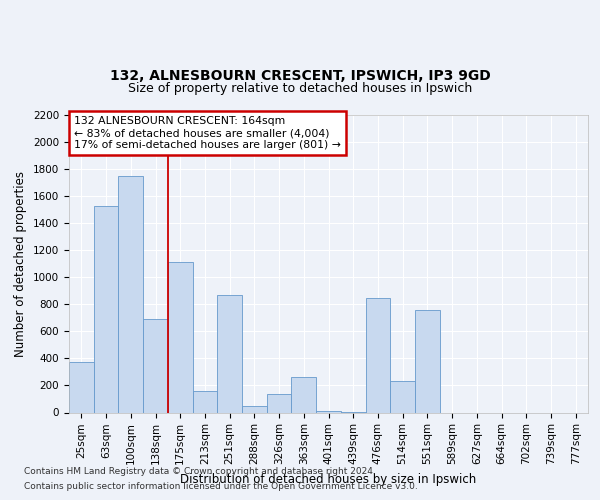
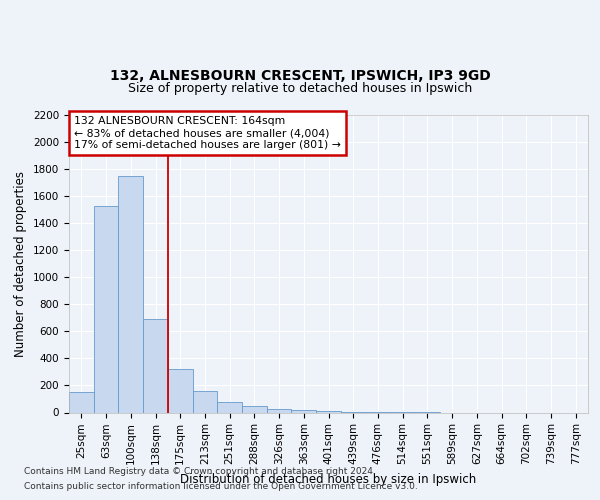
25sqm: 370 -> 150
175sqm: 1110 -> 320
251sqm: 870 -> 80
326sqm: 140 -> 20
363sqm: 260 -> 20
476sqm: 850 -> 0
514sqm: 230 -> 0
551sqm: 760 -> 0
